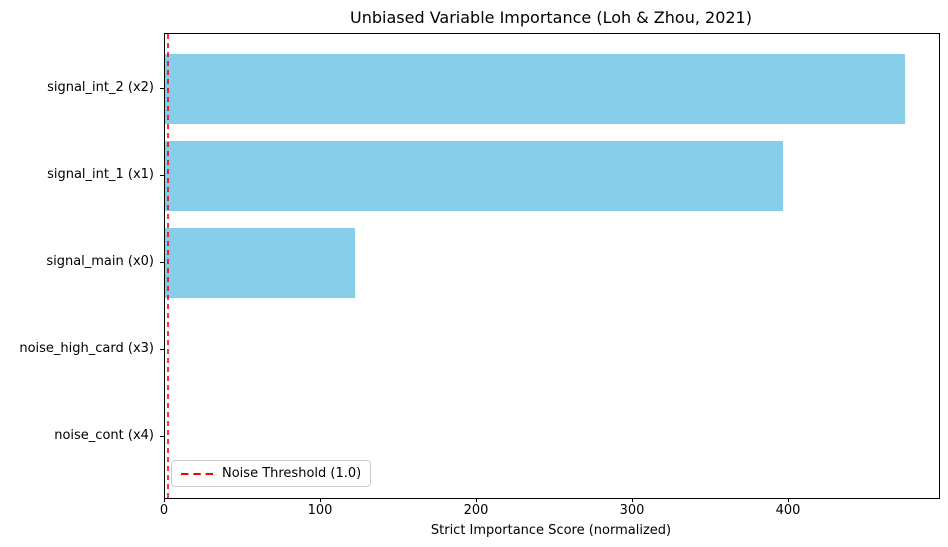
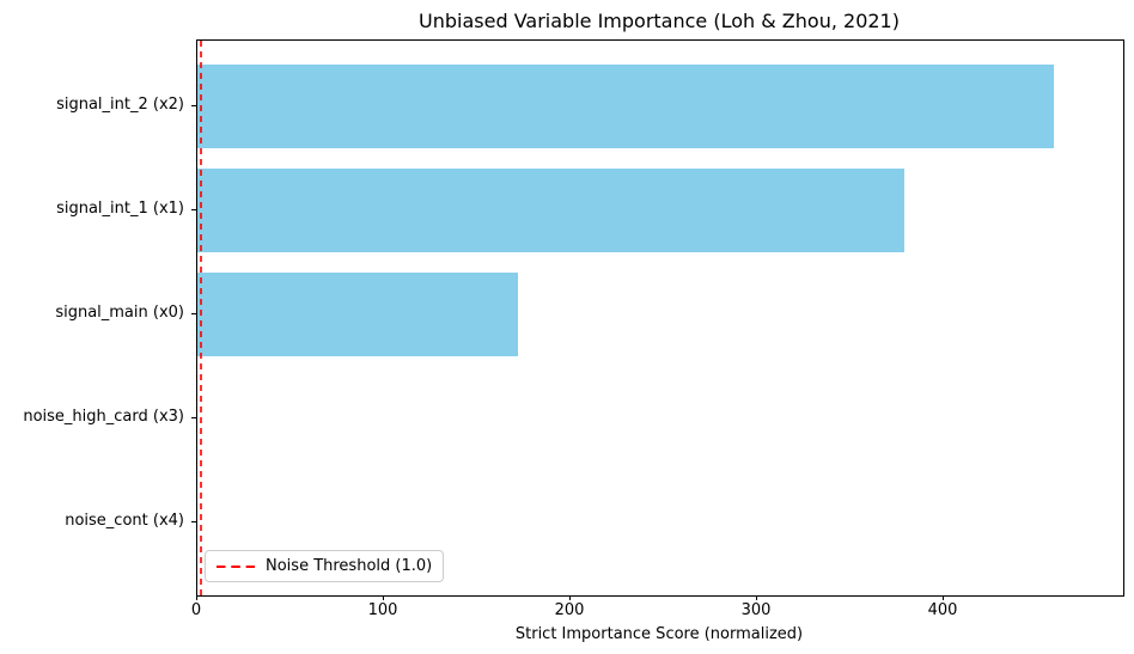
signal_int_2 (x2): 474 -> 459
signal_int_1 (x1): 396 -> 379
signal_main (x0): 122 -> 172
